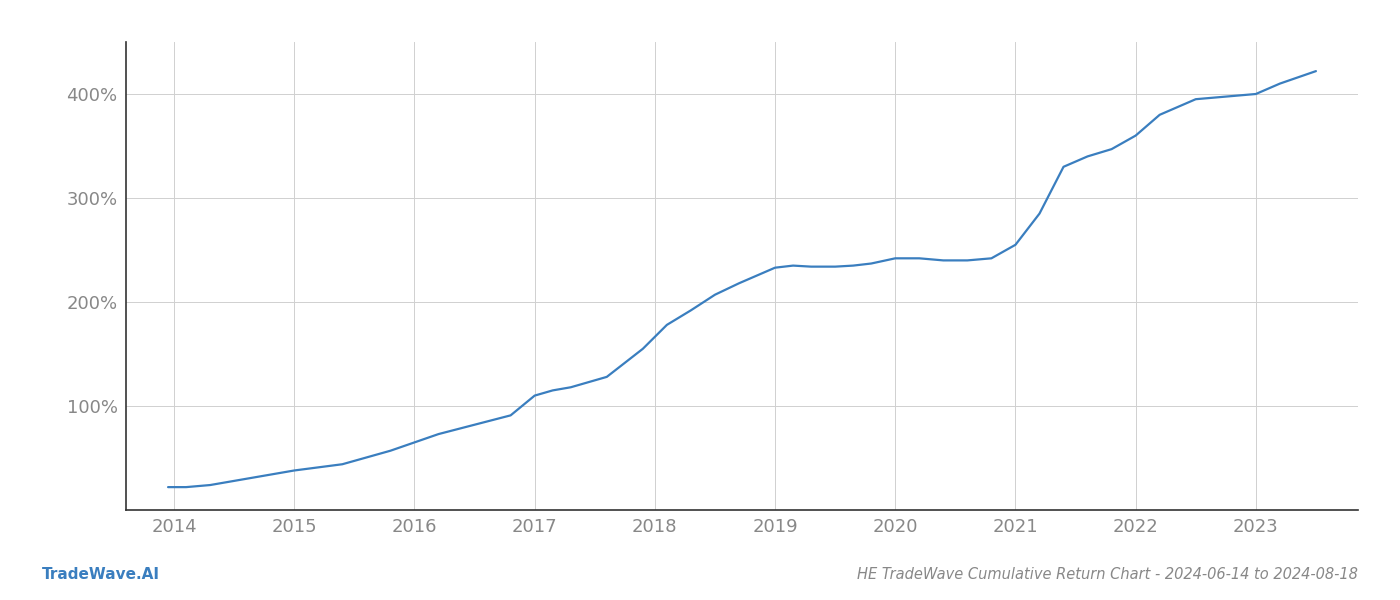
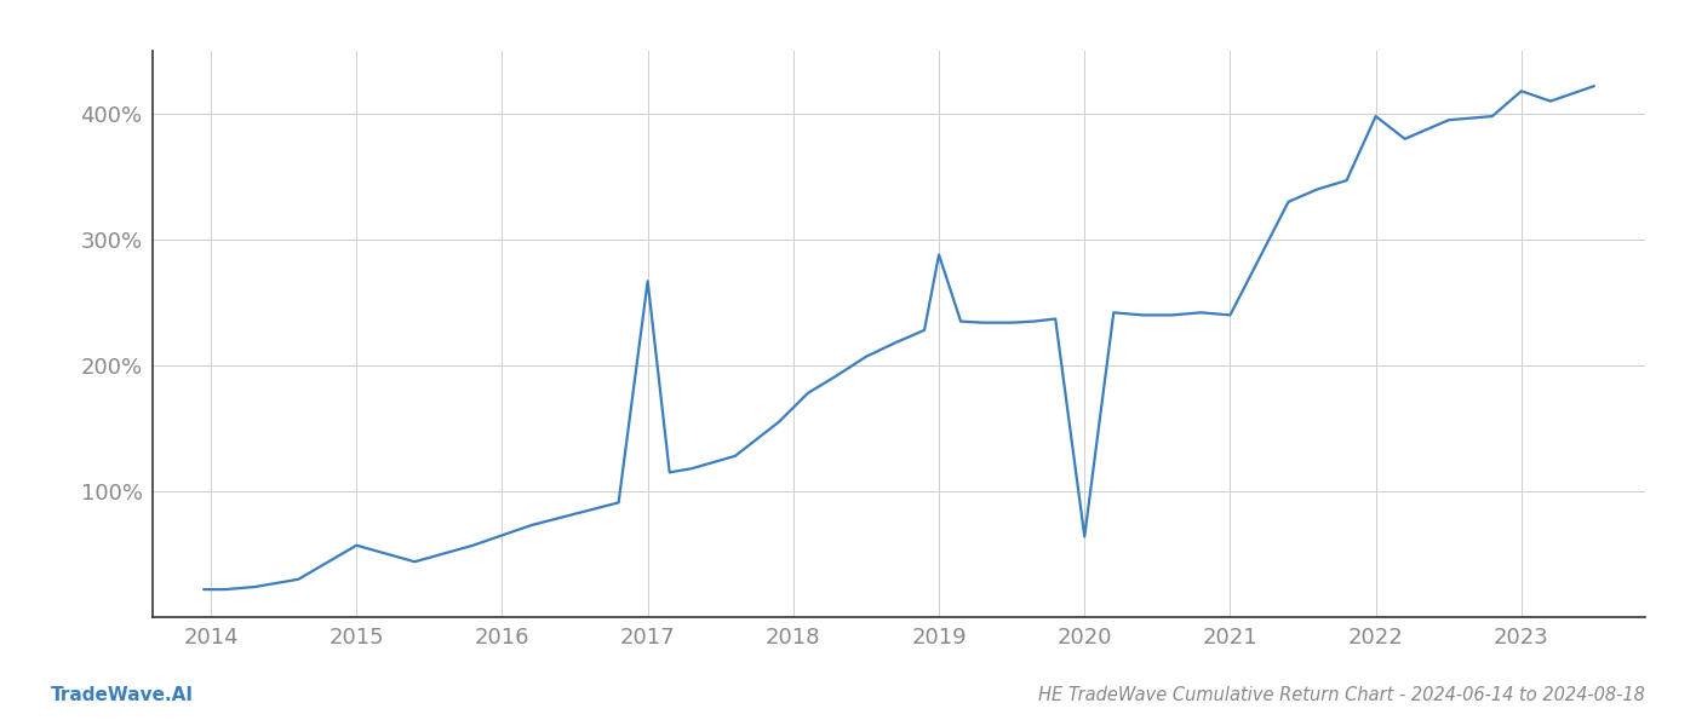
2015: 38% -> 57%
2017: 110% -> 267%
2019: 233% -> 288%
2020: 242% -> 64%
2021: 255% -> 240%
2022: 360% -> 398%
2023: 400% -> 418%
